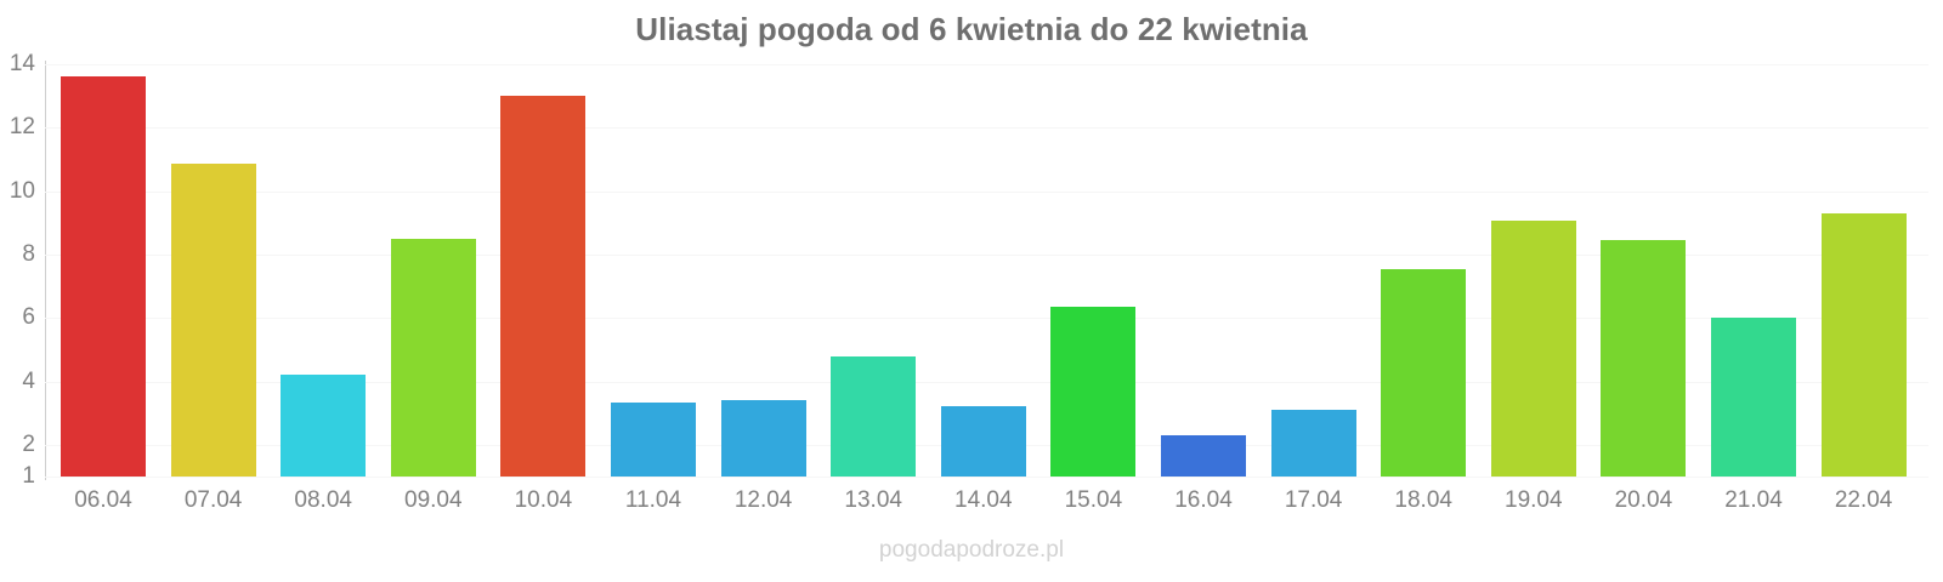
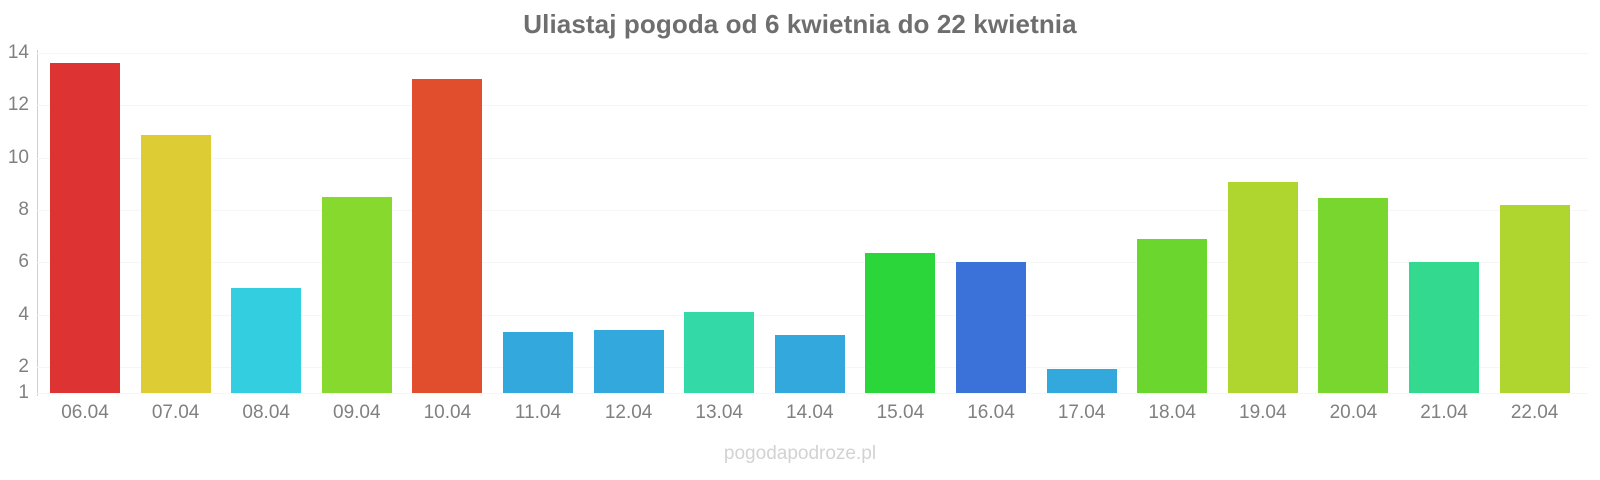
08.04: 4.2 -> 5.0
13.04: 4.8 -> 4.1
16.04: 2.3 -> 6.0
17.04: 3.1 -> 1.9
18.04: 7.5 -> 6.9
22.04: 9.3 -> 8.2
